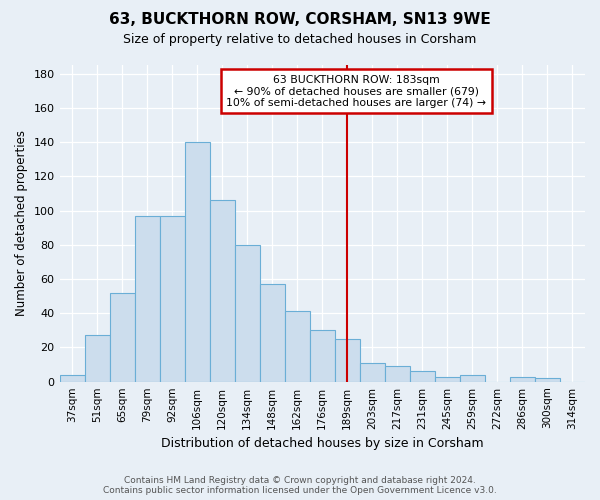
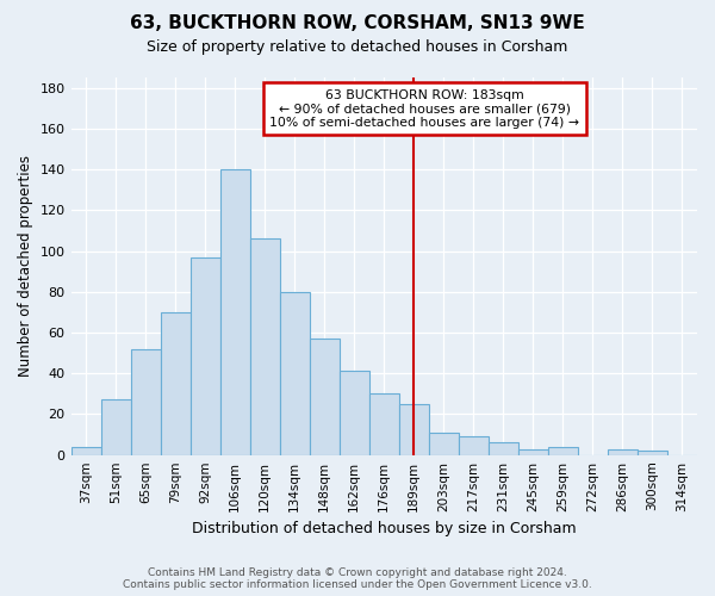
79sqm: 97 -> 70
